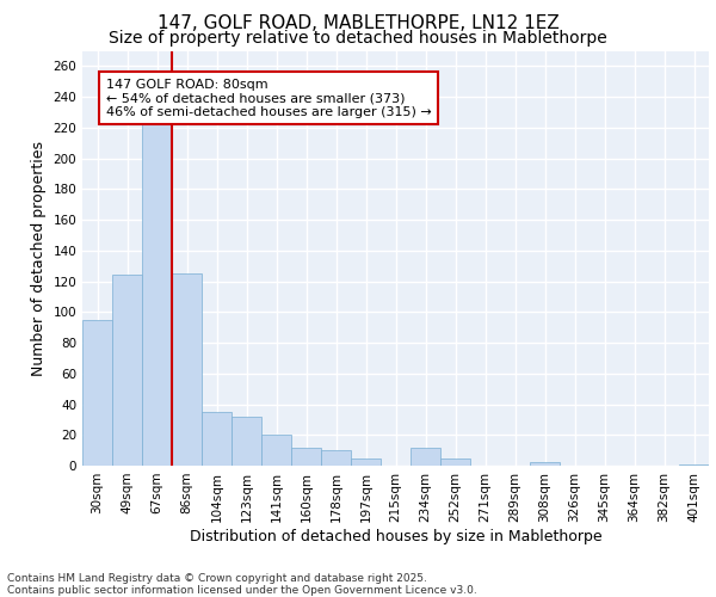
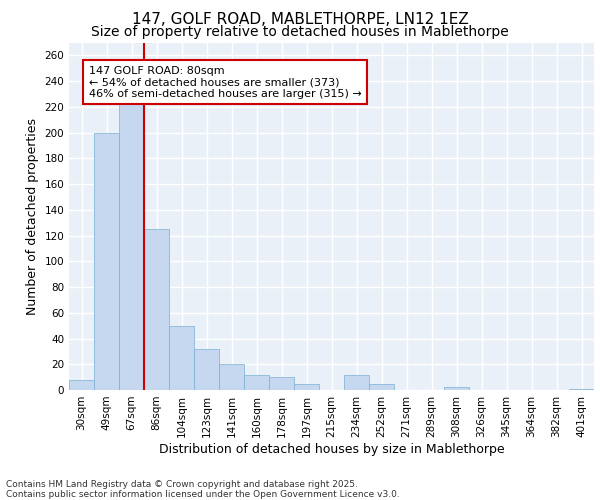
30sqm: 95 -> 8
49sqm: 124 -> 200
104sqm: 35 -> 50
